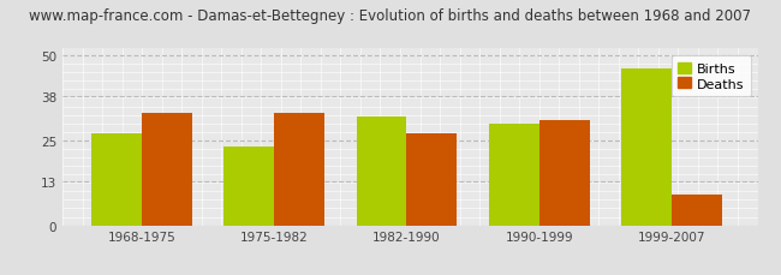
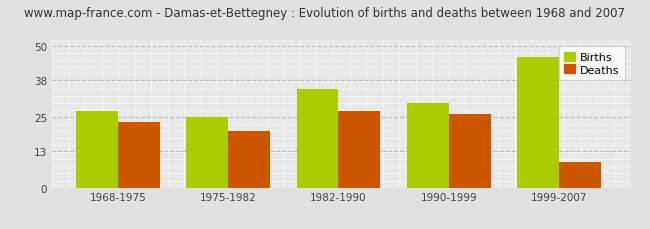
Deaths/1968-1975: 33 -> 23
Births/1975-1982: 23 -> 25
Deaths/1975-1982: 33 -> 20
Births/1982-1990: 32 -> 35
Deaths/1990-1999: 31 -> 26
